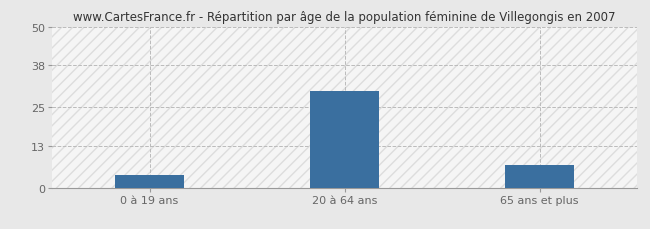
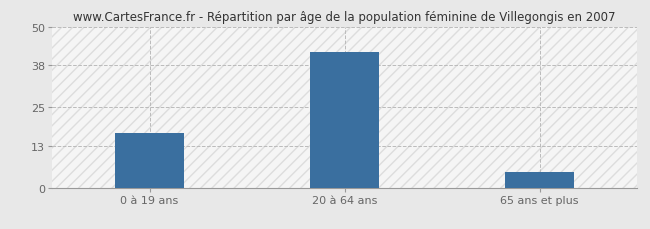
0 à 19 ans: 4 -> 17
20 à 64 ans: 30 -> 42
65 ans et plus: 7 -> 5
